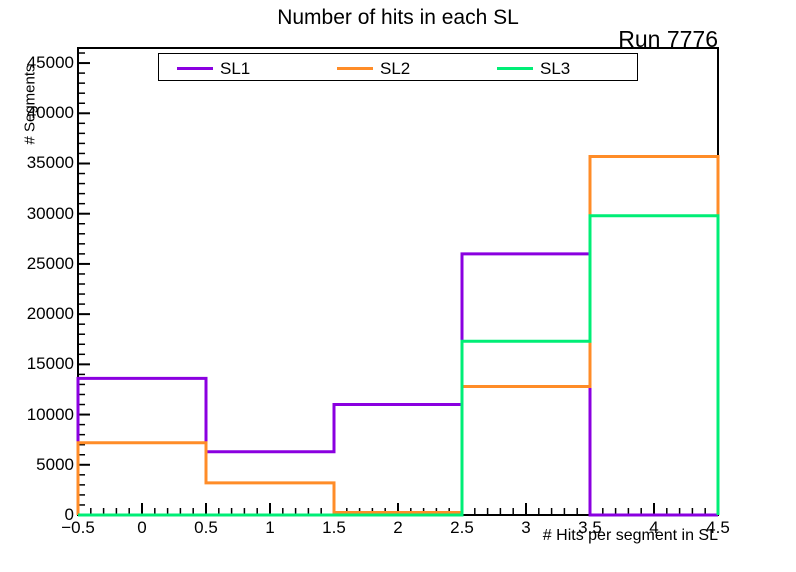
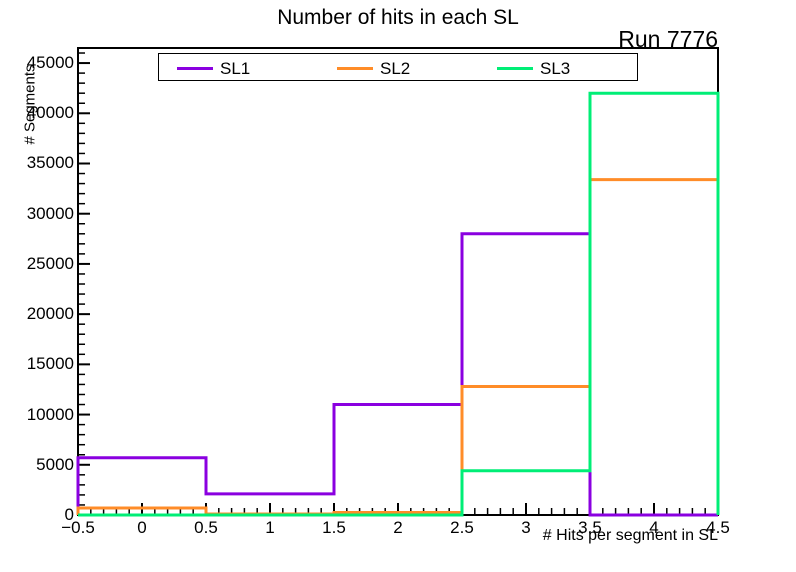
SL1/0: 13600 -> 5700
SL2/0: 7200 -> 700
SL1/1: 6300 -> 2100
SL2/1: 3200 -> 100
SL1/3: 26000 -> 28000
SL3/3: 17300 -> 4400
SL2/4: 35700 -> 33400
SL3/4: 29800 -> 42000
